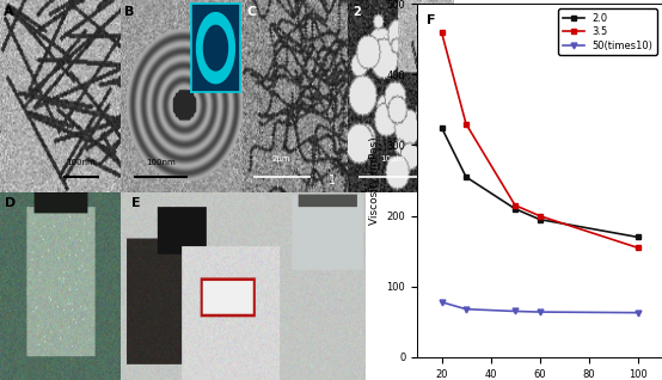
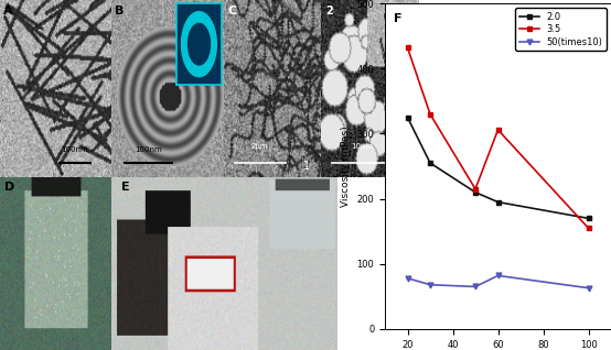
3.5/20: 460 -> 432
3.5/60: 200 -> 306
50(times10)/60: 64 -> 82
